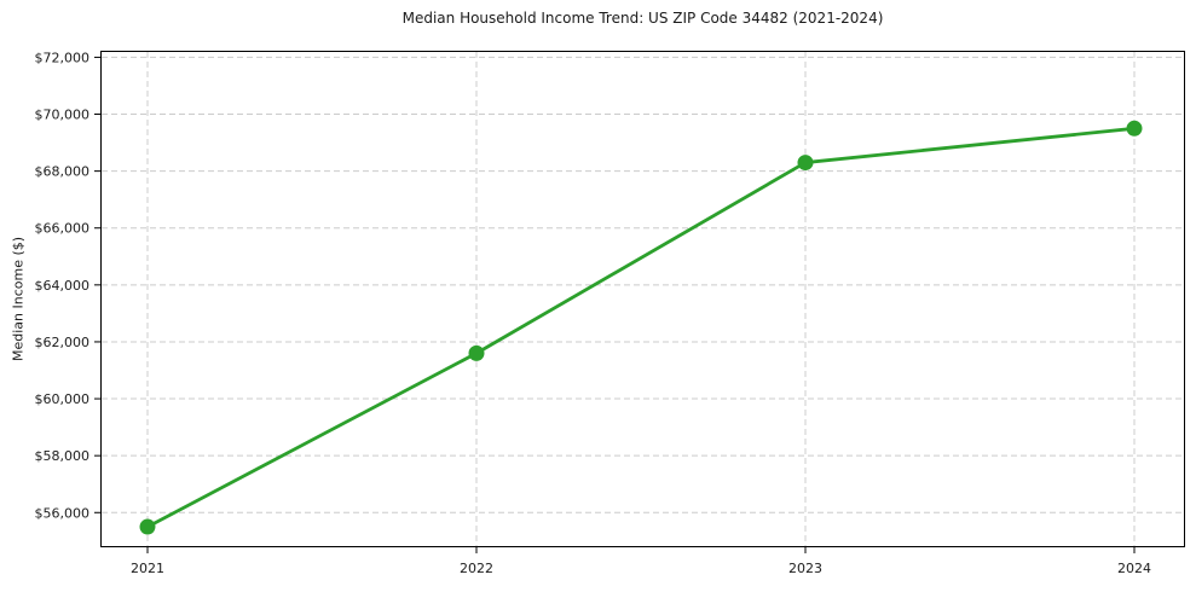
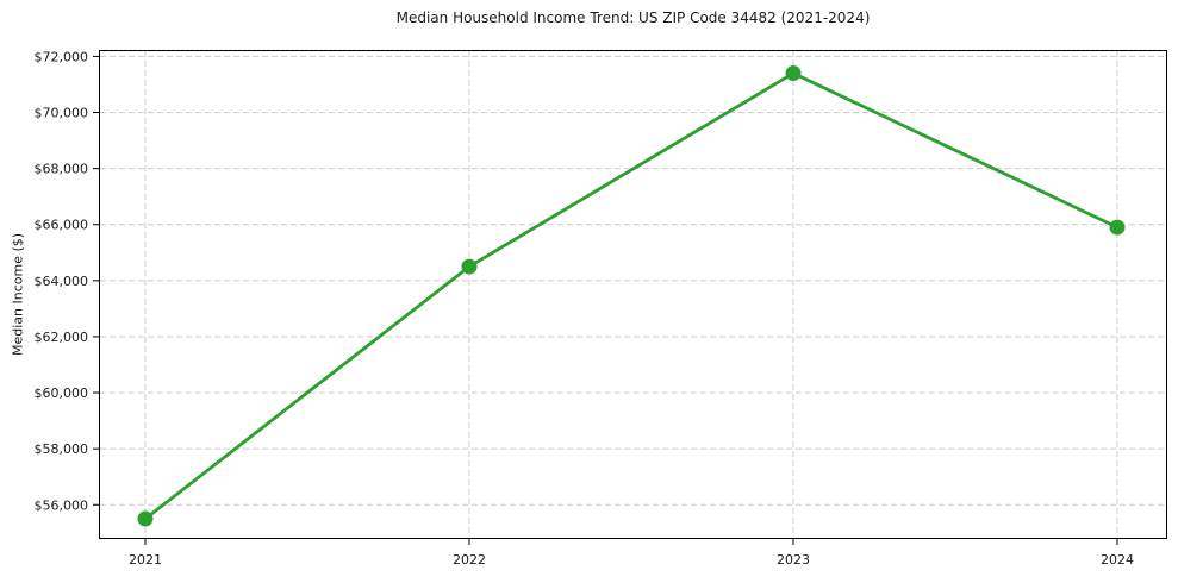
2022: $61600 -> $64500
2023: $68300 -> $71400
2024: $69500 -> $65900
